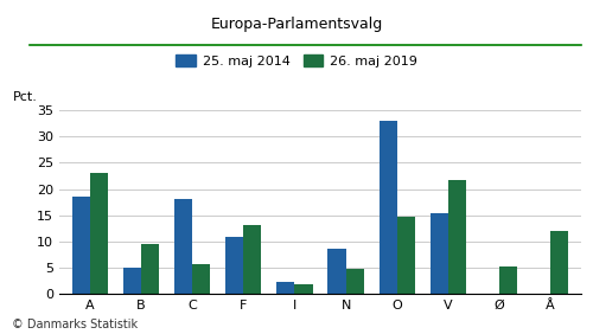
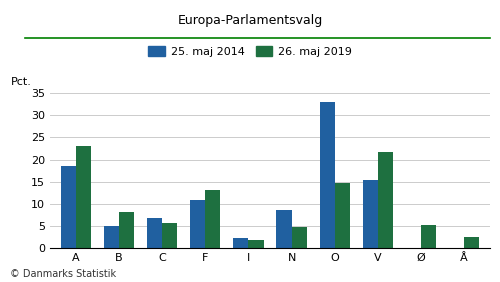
26. maj 2019/B: 9.5 -> 8.2
25. maj 2014/C: 18.0 -> 6.8
26. maj 2019/Å: 12.0 -> 2.5
